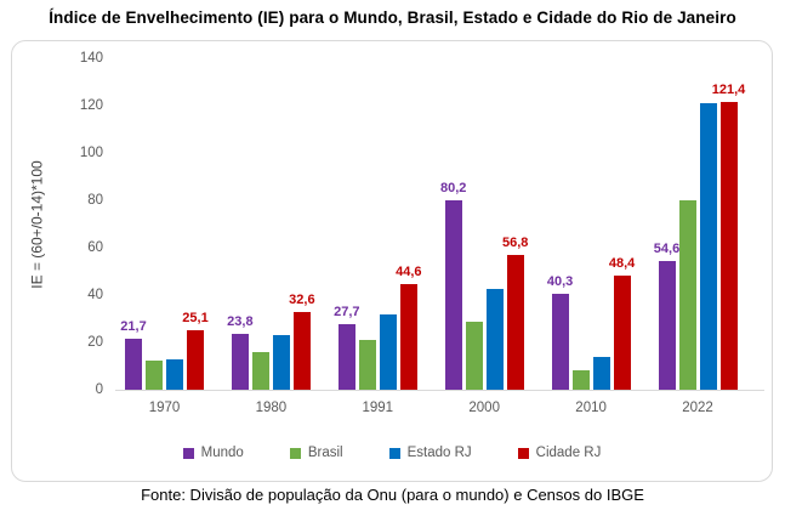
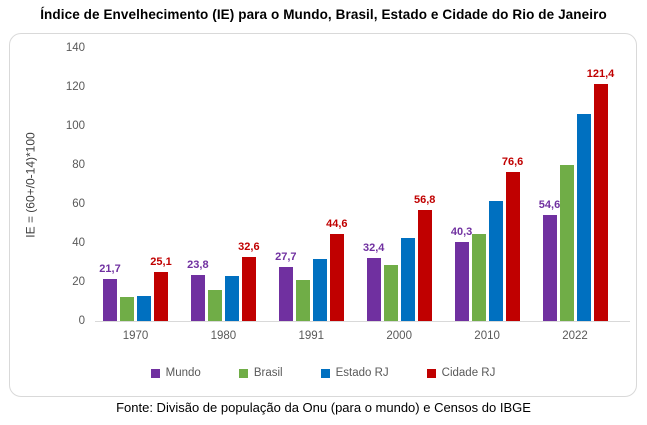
Mundo/2000: 80,2 -> 32,4
Brasil/2010: 8 -> 45
Estado RJ/2010: 14 -> 62
Cidade RJ/2010: 48,4 -> 76,6
Estado RJ/2022: 121 -> 106
